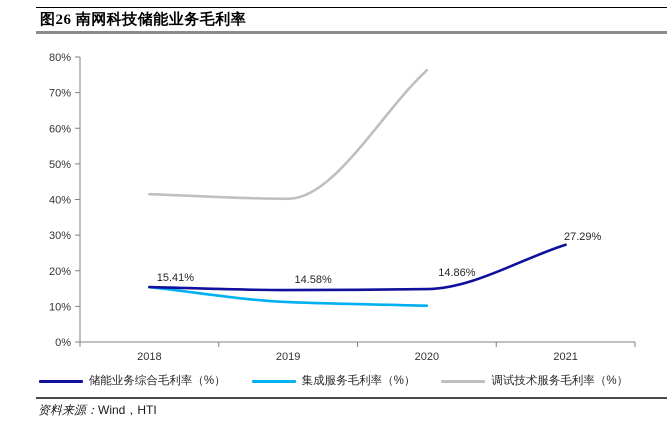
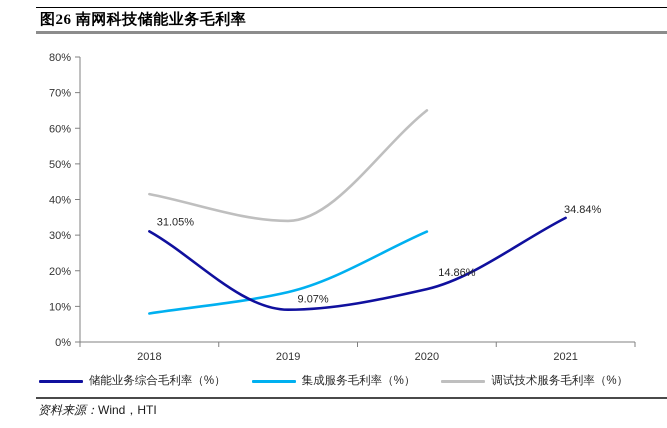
储能业务综合毛利率（%）/2018: 15.41% -> 31.05%
集成服务毛利率（%）/2018: 15% -> 8%
储能业务综合毛利率（%）/2019: 14.58% -> 9.07%
集成服务毛利率（%）/2019: 11% -> 14%
调试技术服务毛利率（%）/2019: 40% -> 34%
集成服务毛利率（%）/2020: 10% -> 31%
调试技术服务毛利率（%）/2020: 76% -> 65%
储能业务综合毛利率（%）/2021: 27.29% -> 34.84%
